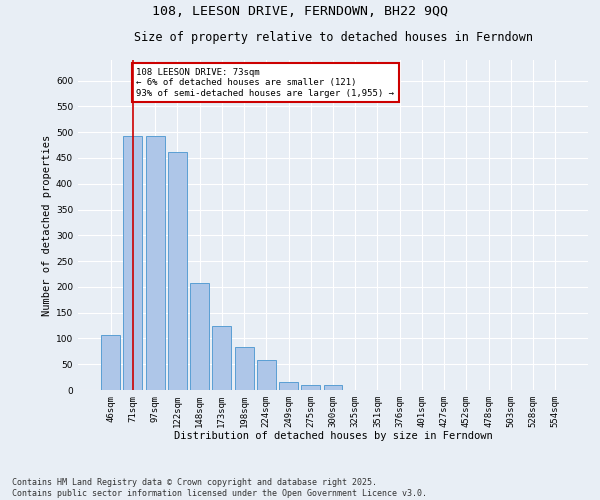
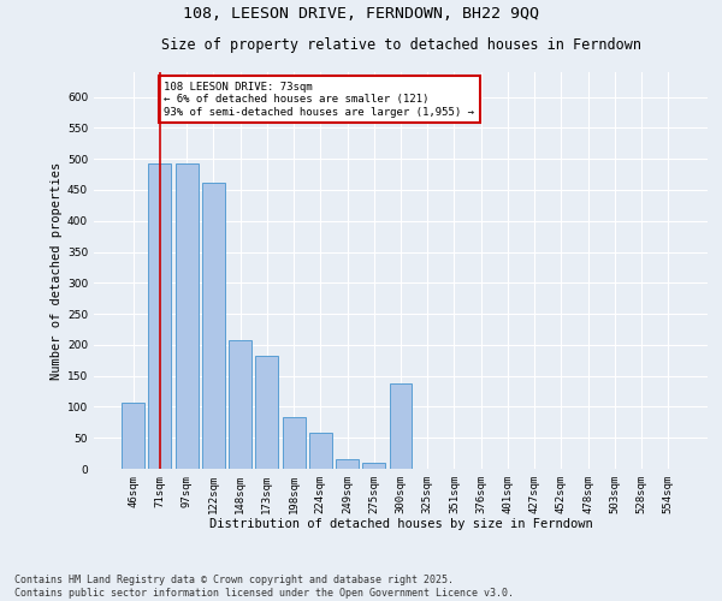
173sqm: 125 -> 182
300sqm: 10 -> 138
